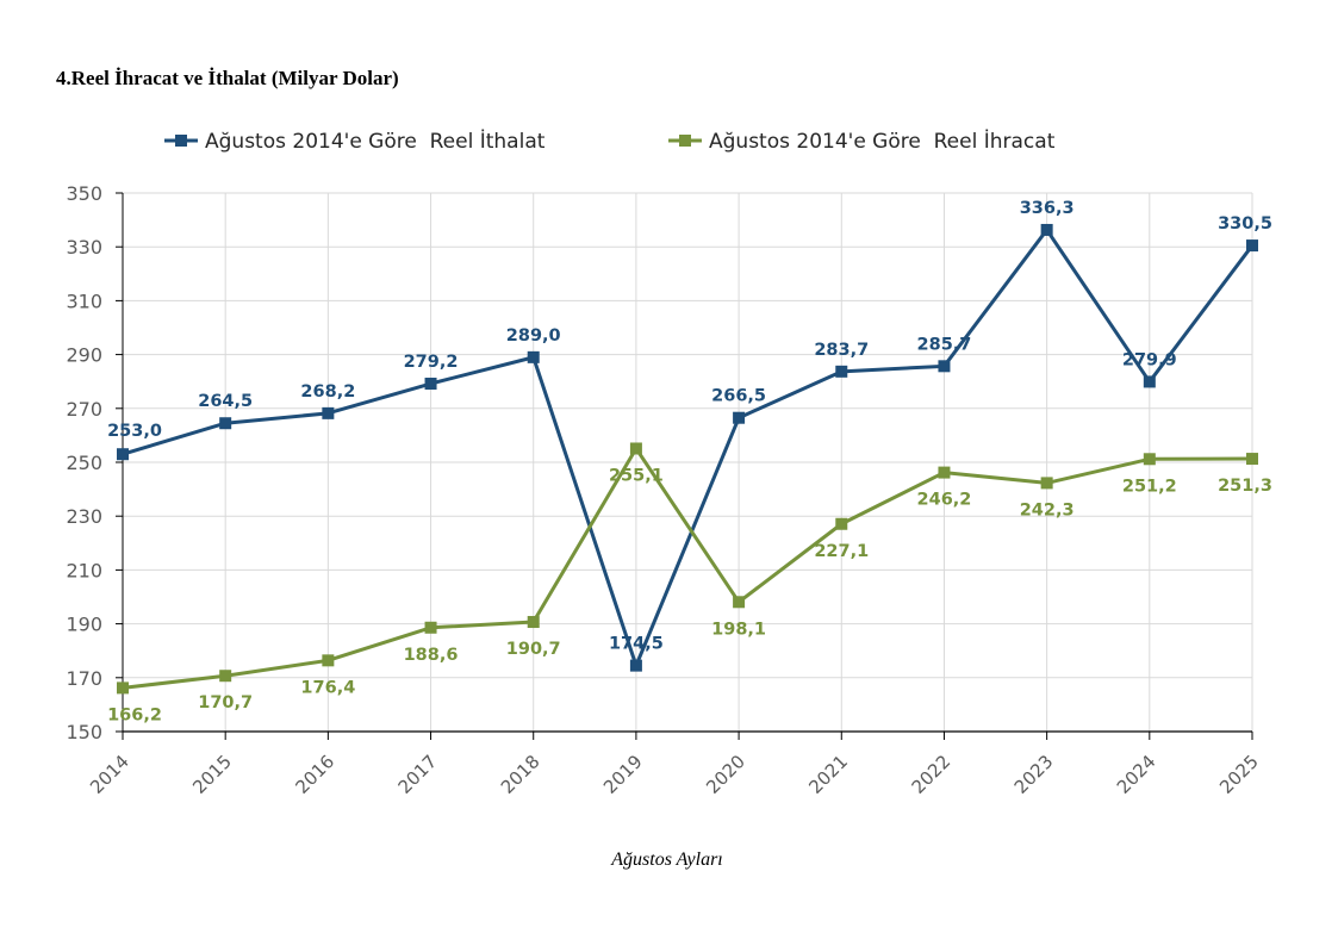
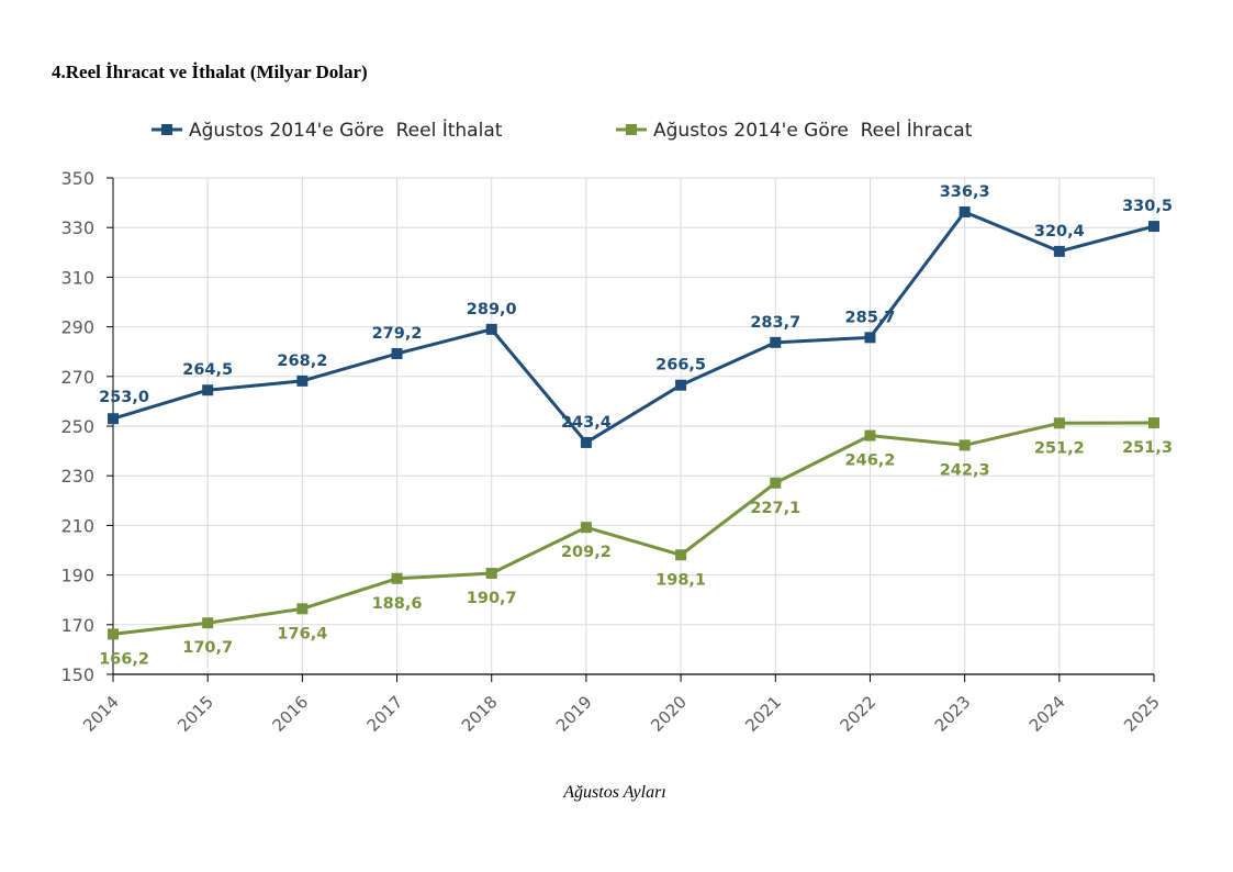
Ağustos 2014'e Göre Reel İthalat/2019: 174,5 -> 243,4
Ağustos 2014'e Göre Reel İhracat/2019: 255,1 -> 209,2
Ağustos 2014'e Göre Reel İthalat/2024: 279,9 -> 320,4
